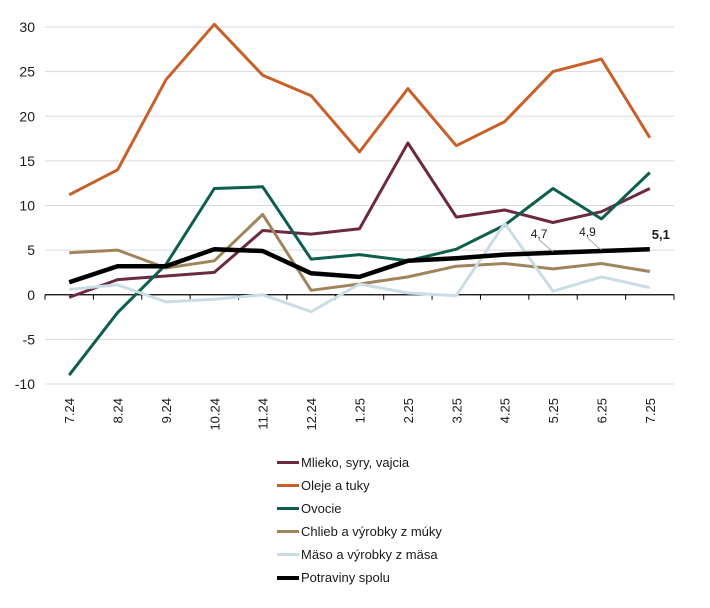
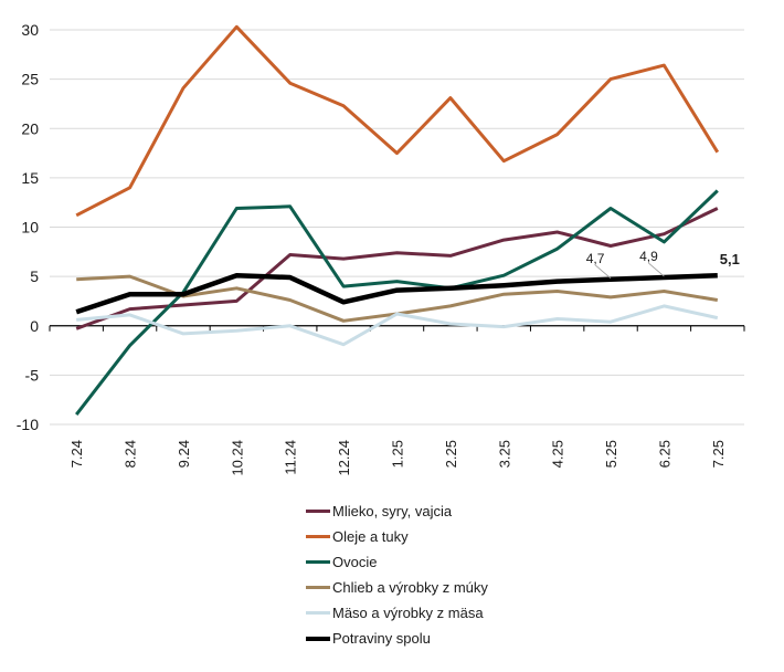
Chlieb a výrobky z múky/11.24: 9 -> 3
Oleje a tuky/1.25: 16 -> 18
Potraviny spolu/1.25: 2 -> 4
Mlieko, syry, vajcia/2.25: 17 -> 7
Mäso a výrobky z mäsa/4.25: 8 -> 1
